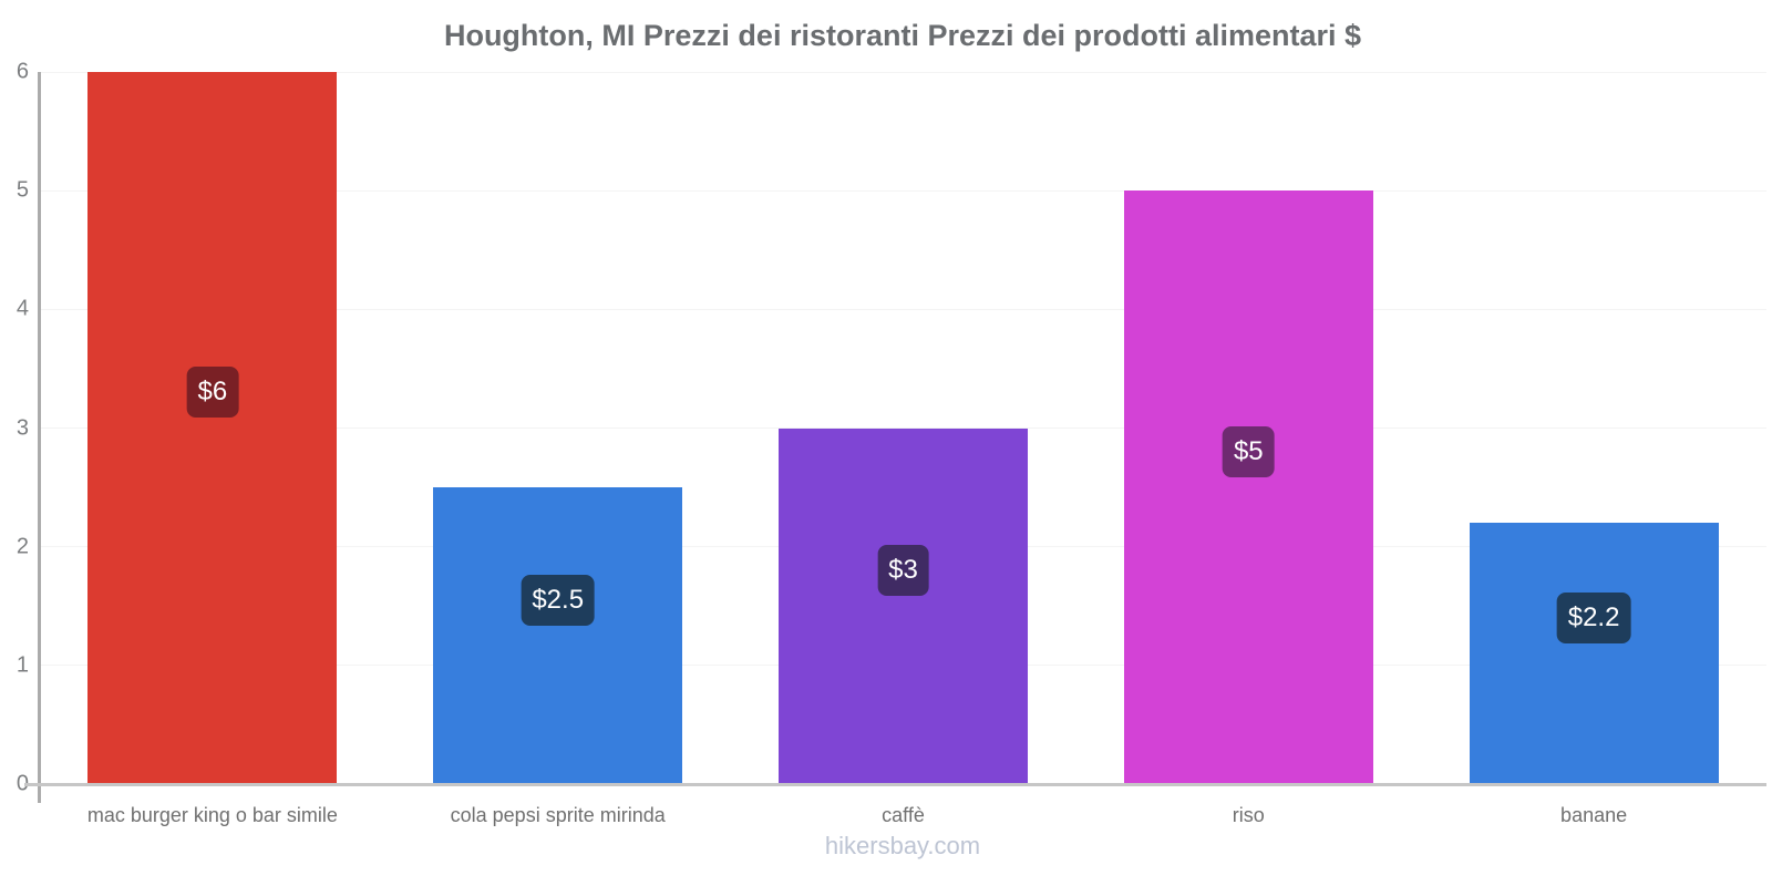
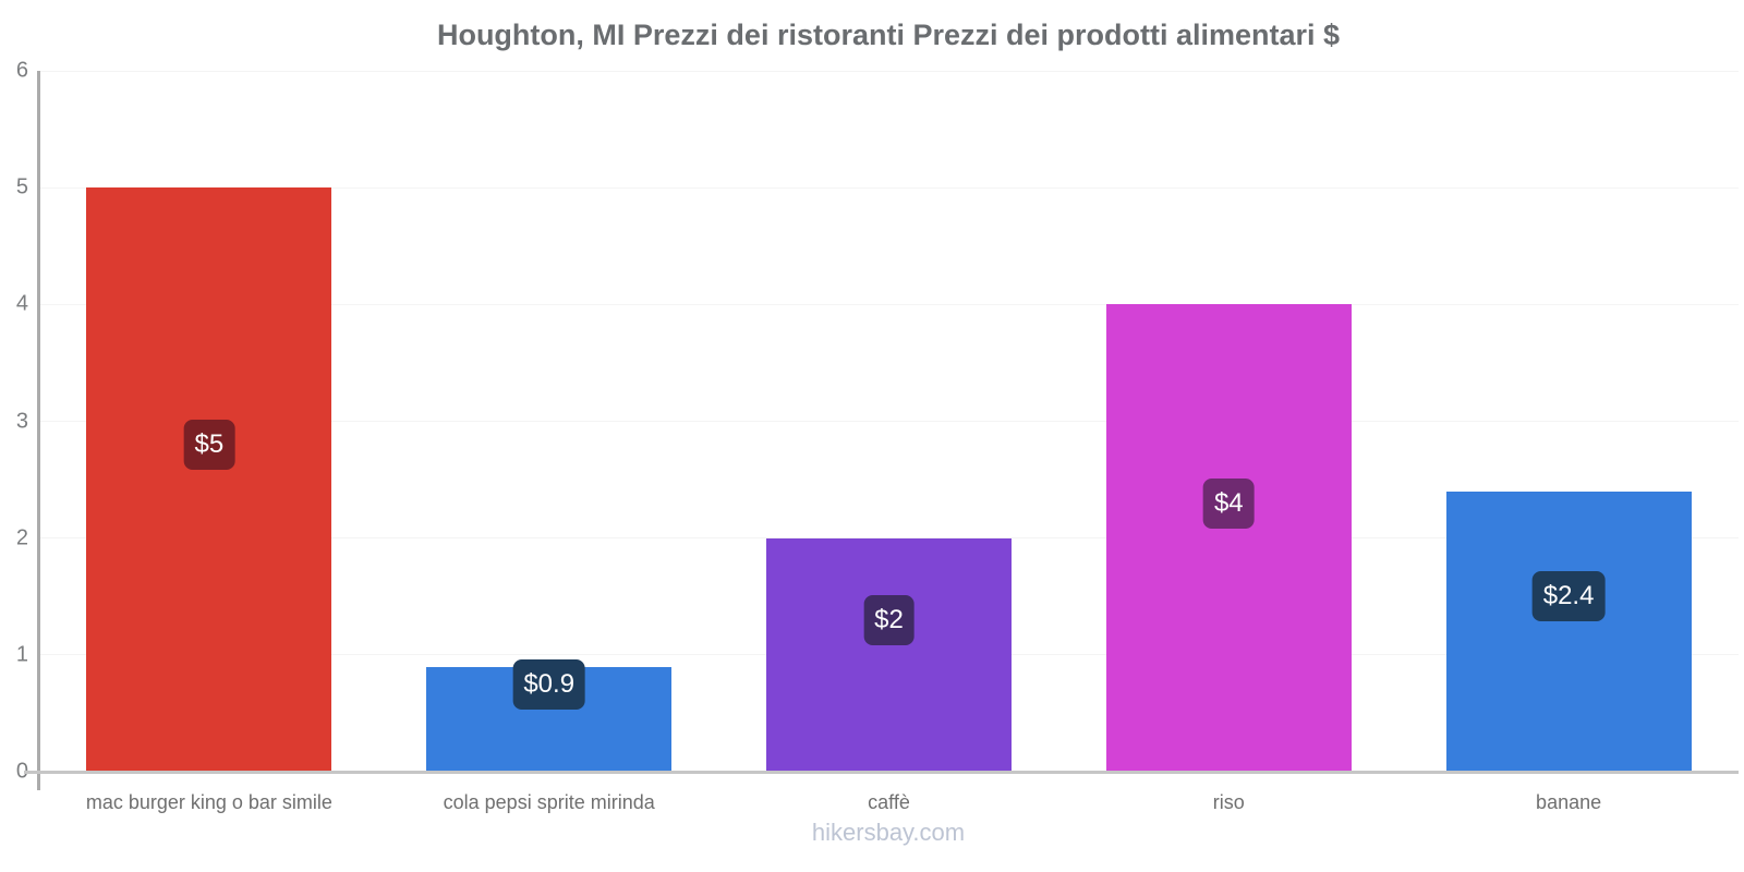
mac burger king o bar simile: $6 -> $5
cola pepsi sprite mirinda: $2.5 -> $0.9
caffè: $3 -> $2
riso: $5 -> $4
banane: $2.2 -> $2.4
